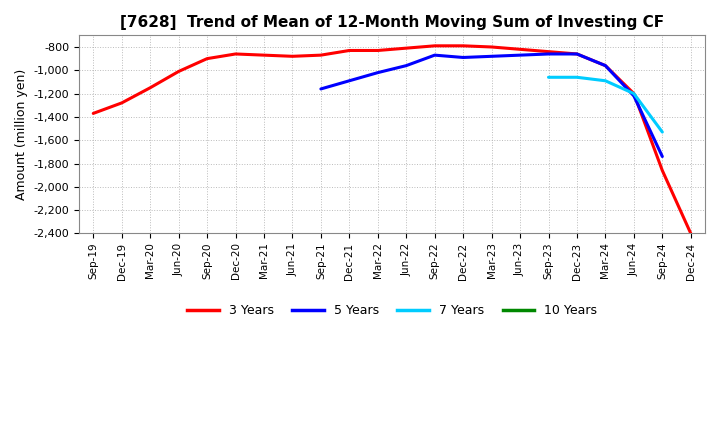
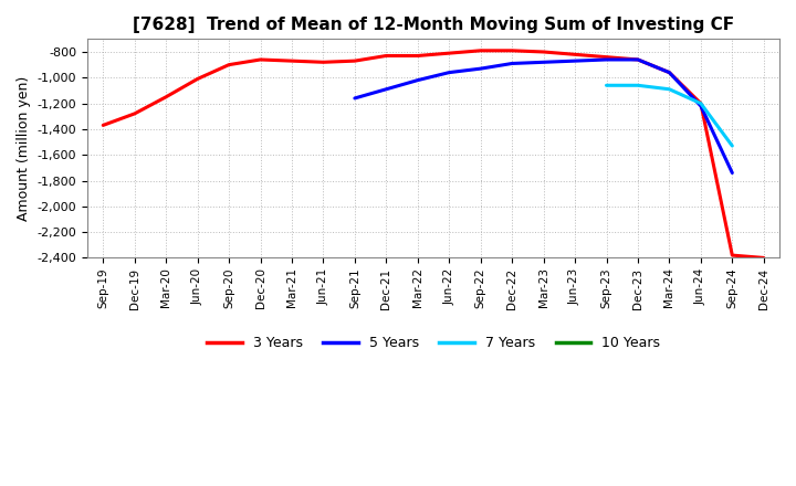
5 Years/Sep-22: -870 -> -930
3 Years/Sep-24: -1,860 -> -2,380
